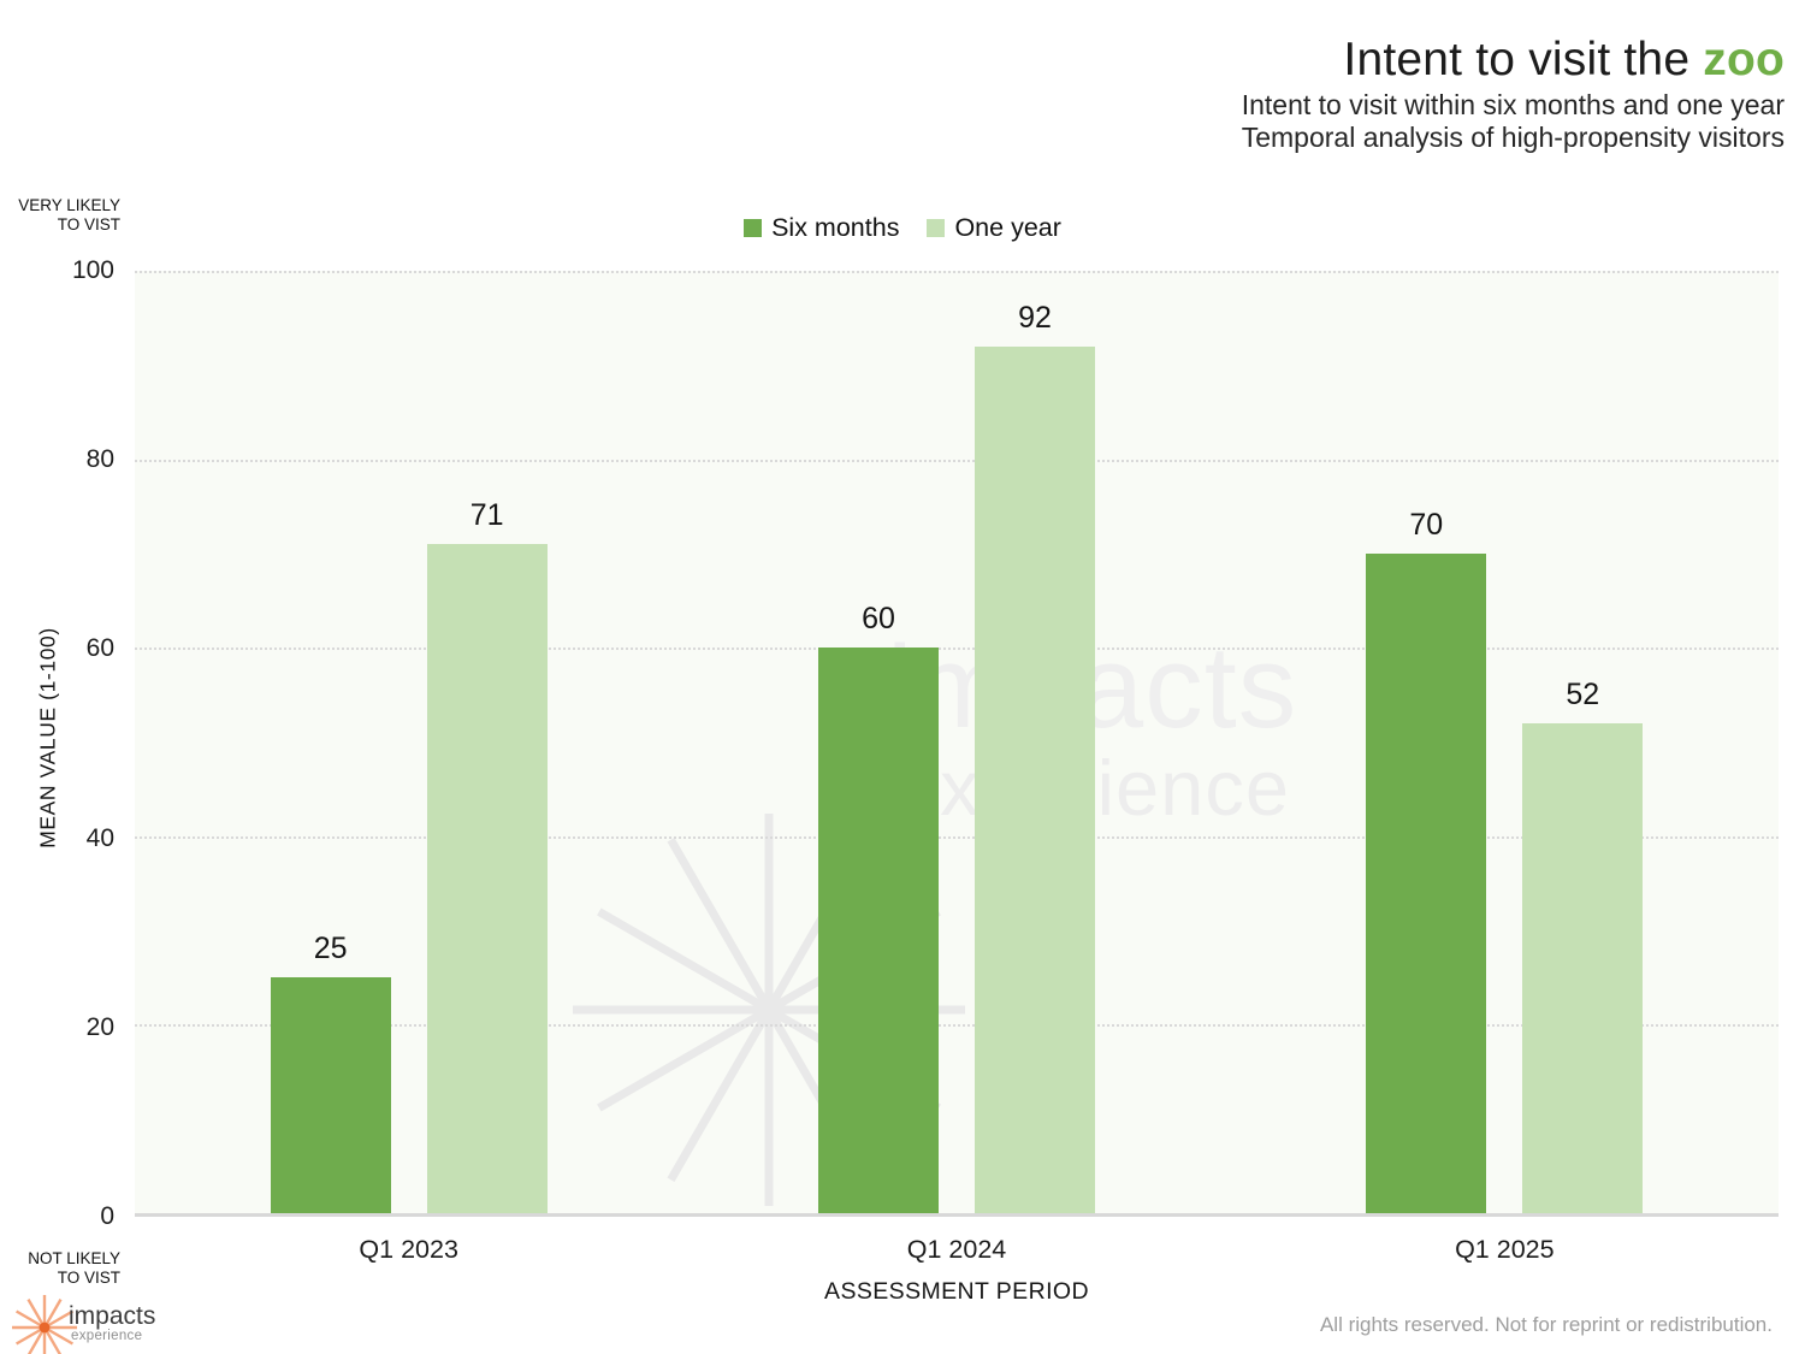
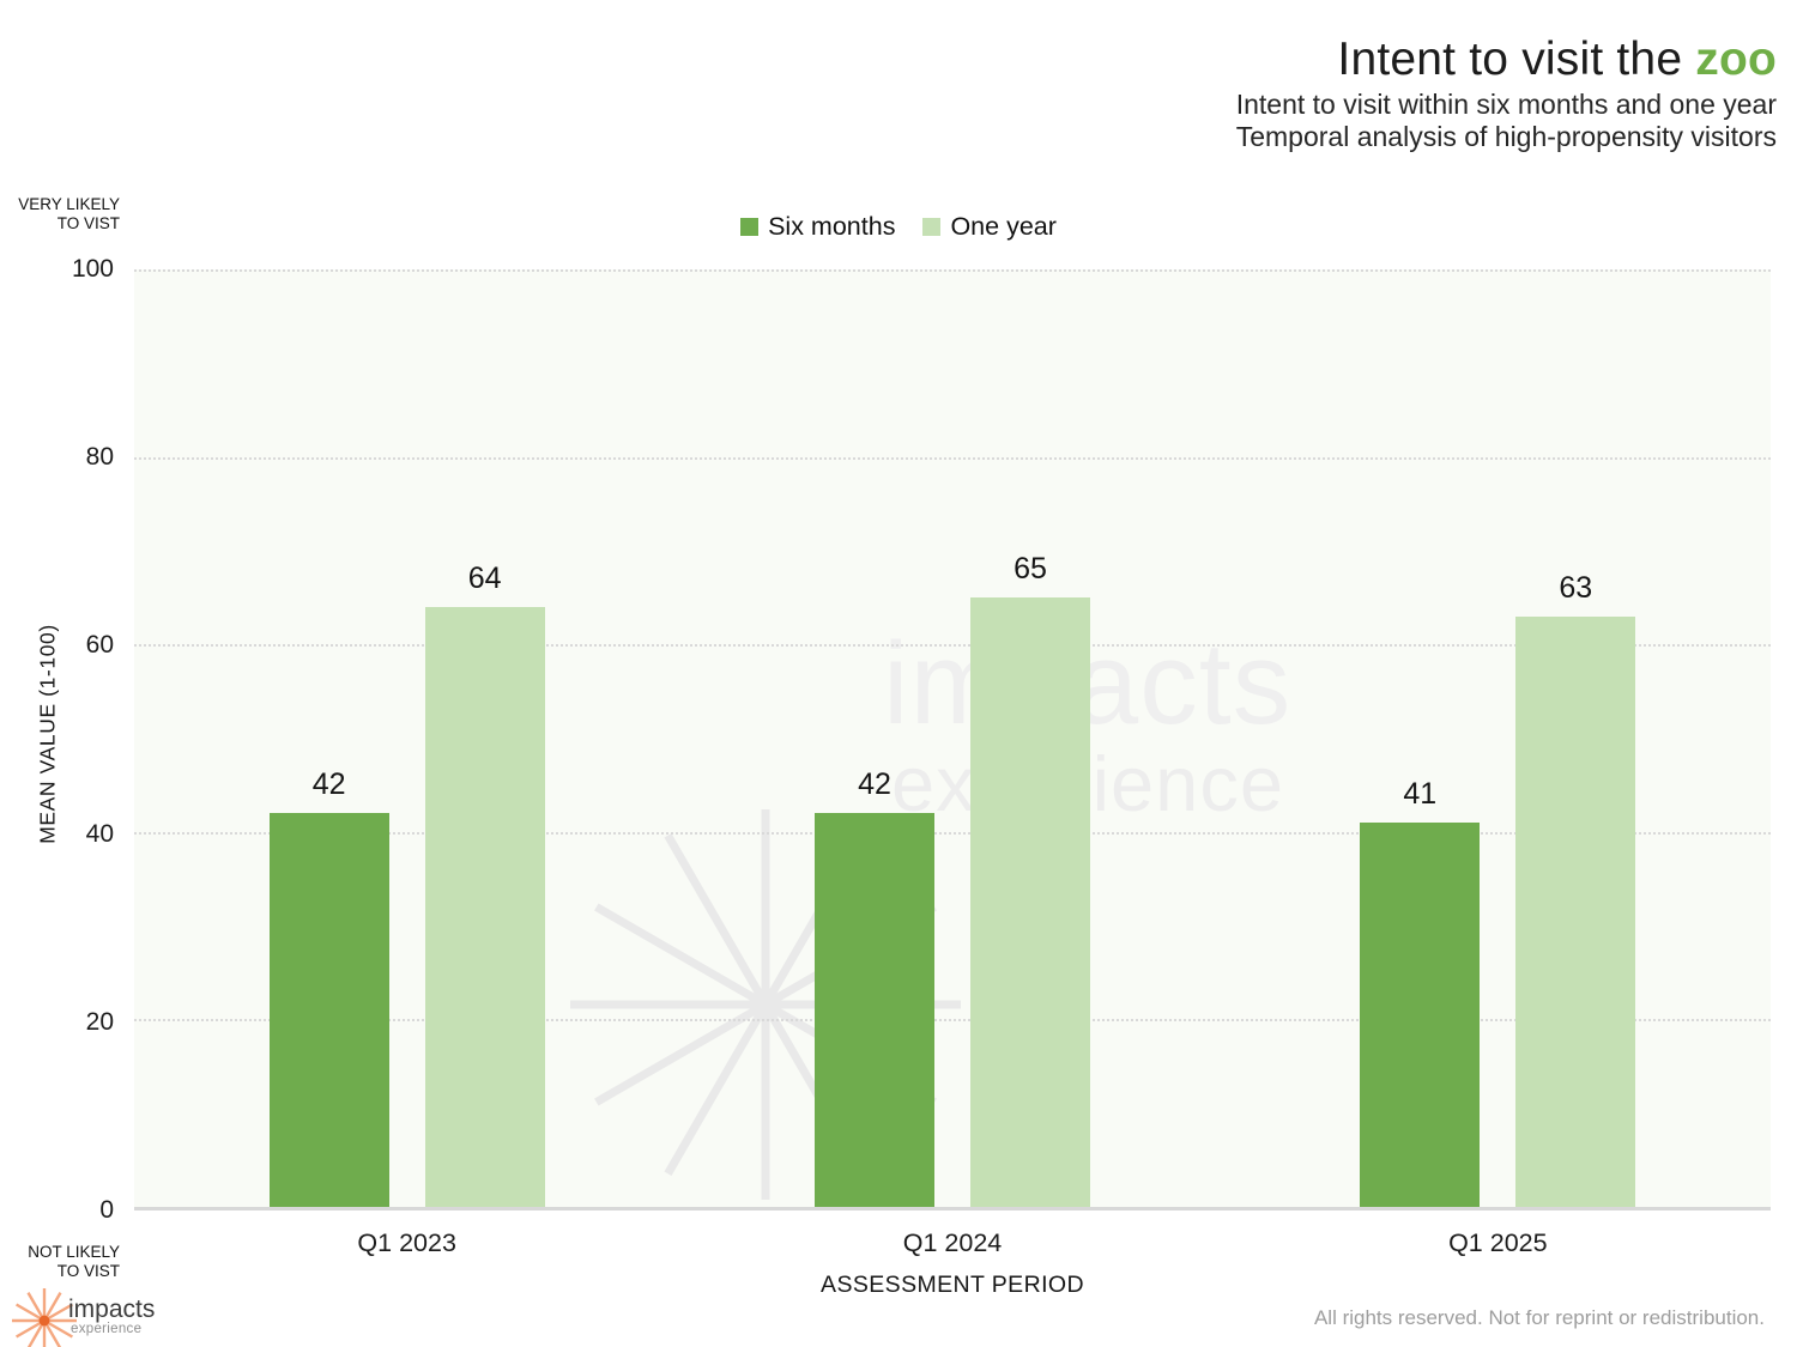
Six months/Q1 2023: 25 -> 42
One year/Q1 2023: 71 -> 64
Six months/Q1 2024: 60 -> 42
One year/Q1 2024: 92 -> 65
Six months/Q1 2025: 70 -> 41
One year/Q1 2025: 52 -> 63
